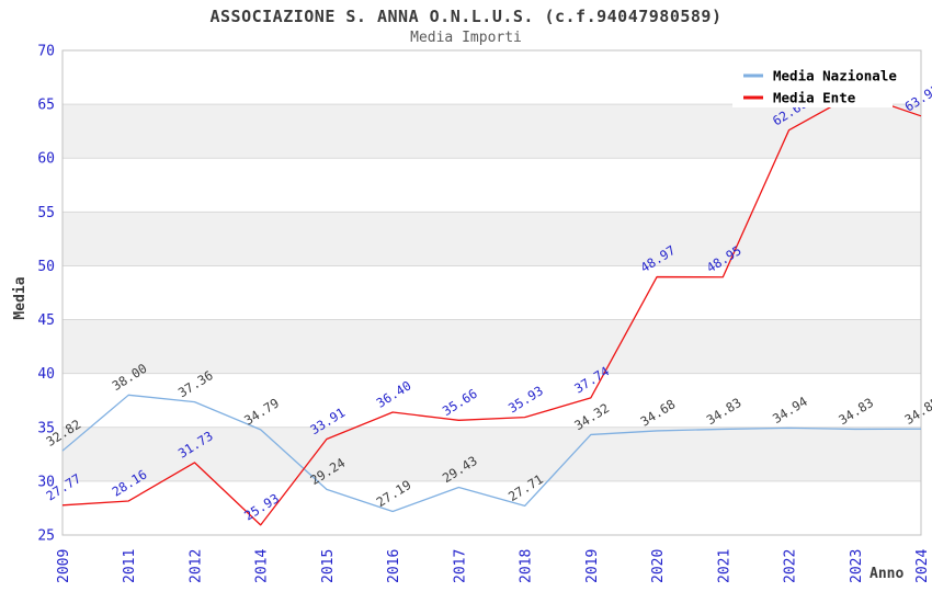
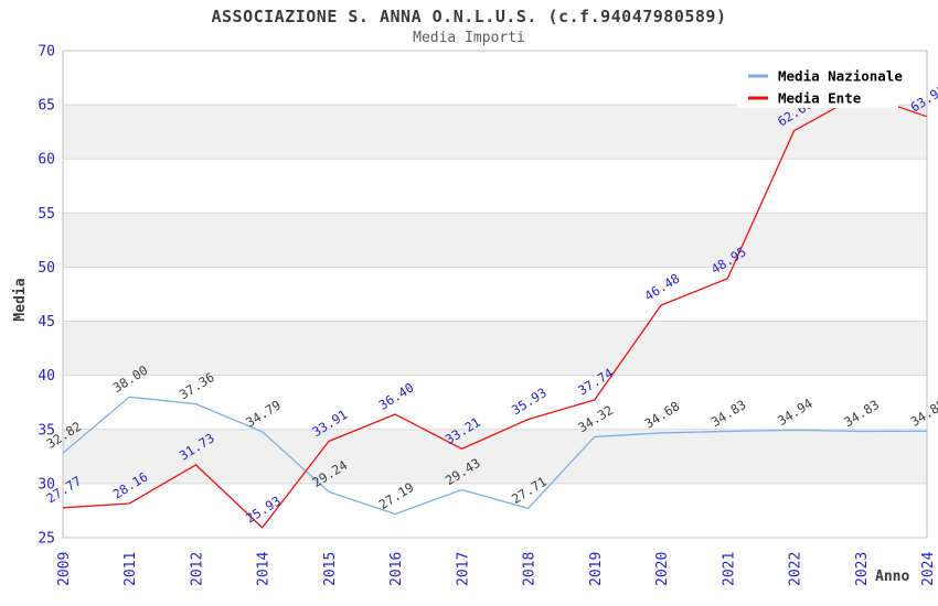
Media Ente/2017: 35.66 -> 33.21
Media Ente/2020: 48.97 -> 46.48
